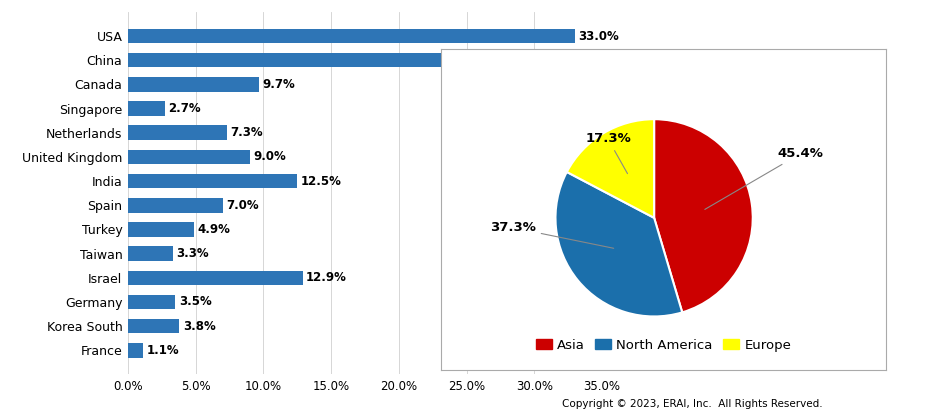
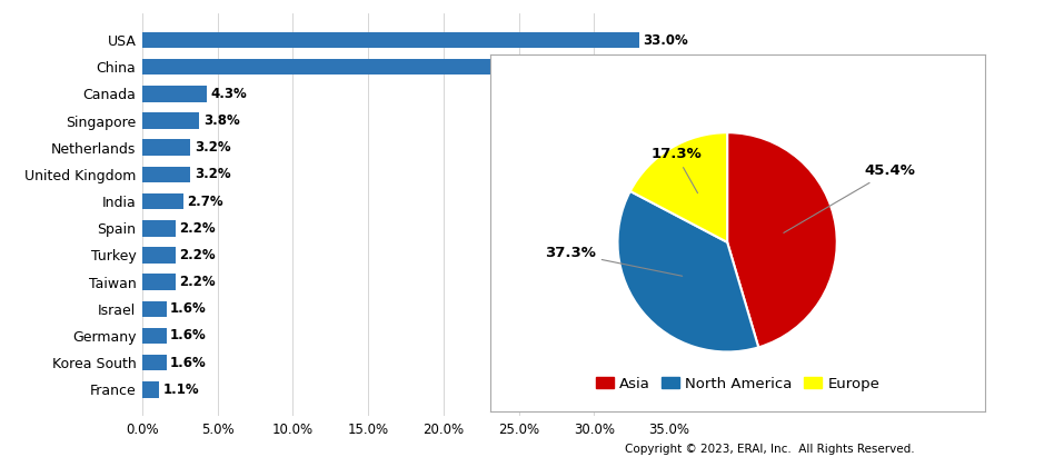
Canada: 9.7% -> 4.3%
Singapore: 2.7% -> 3.8%
Netherlands: 7.3% -> 3.2%
United Kingdom: 9.0% -> 3.2%
India: 12.5% -> 2.7%
Spain: 7.0% -> 2.2%
Turkey: 4.9% -> 2.2%
Taiwan: 3.3% -> 2.2%
Israel: 12.9% -> 1.6%
Germany: 3.5% -> 1.6%
Korea South: 3.8% -> 1.6%
